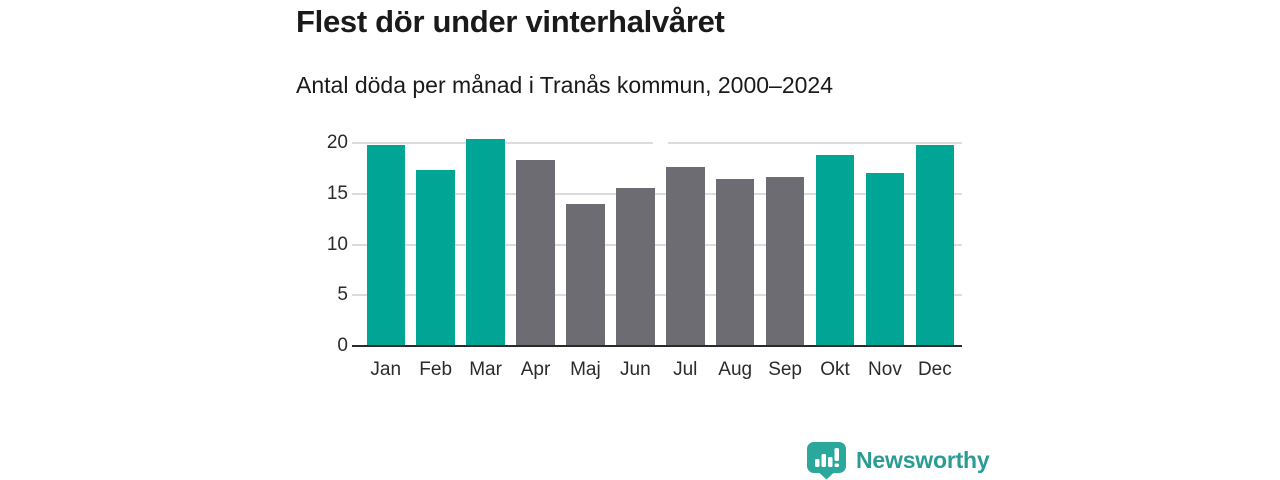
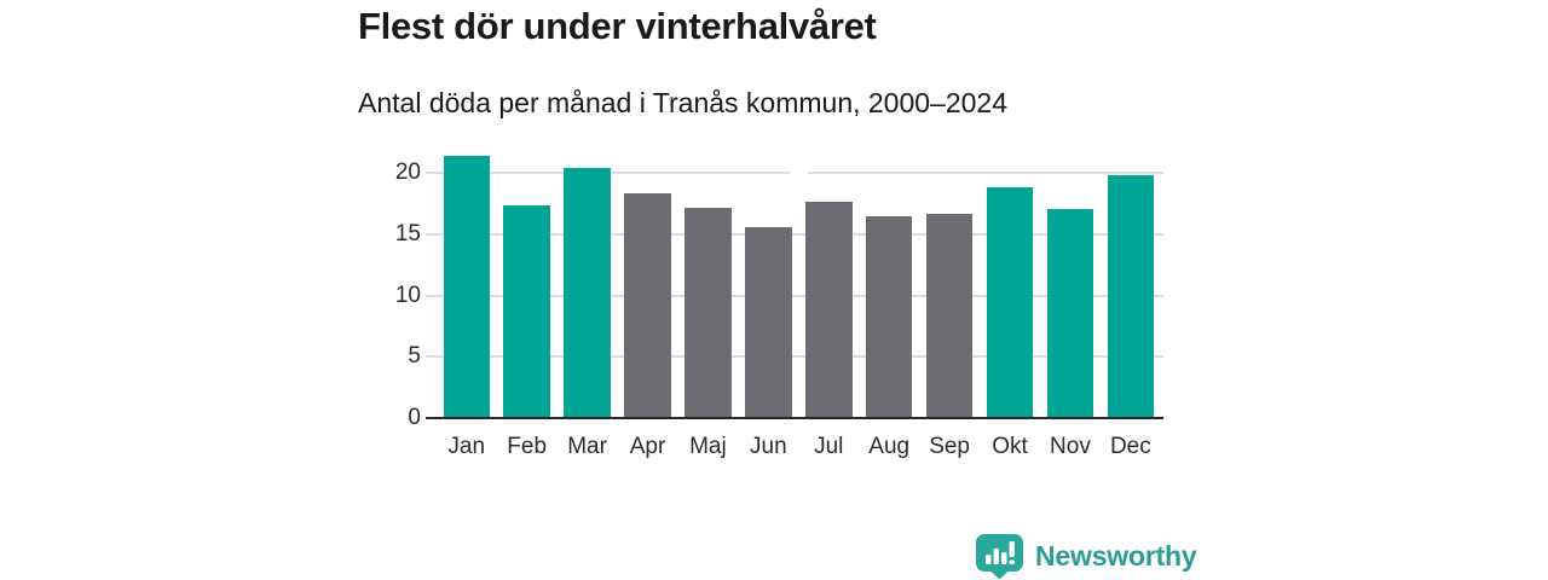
Jan: 19.8 -> 21.4
Maj: 14.0 -> 17.2
